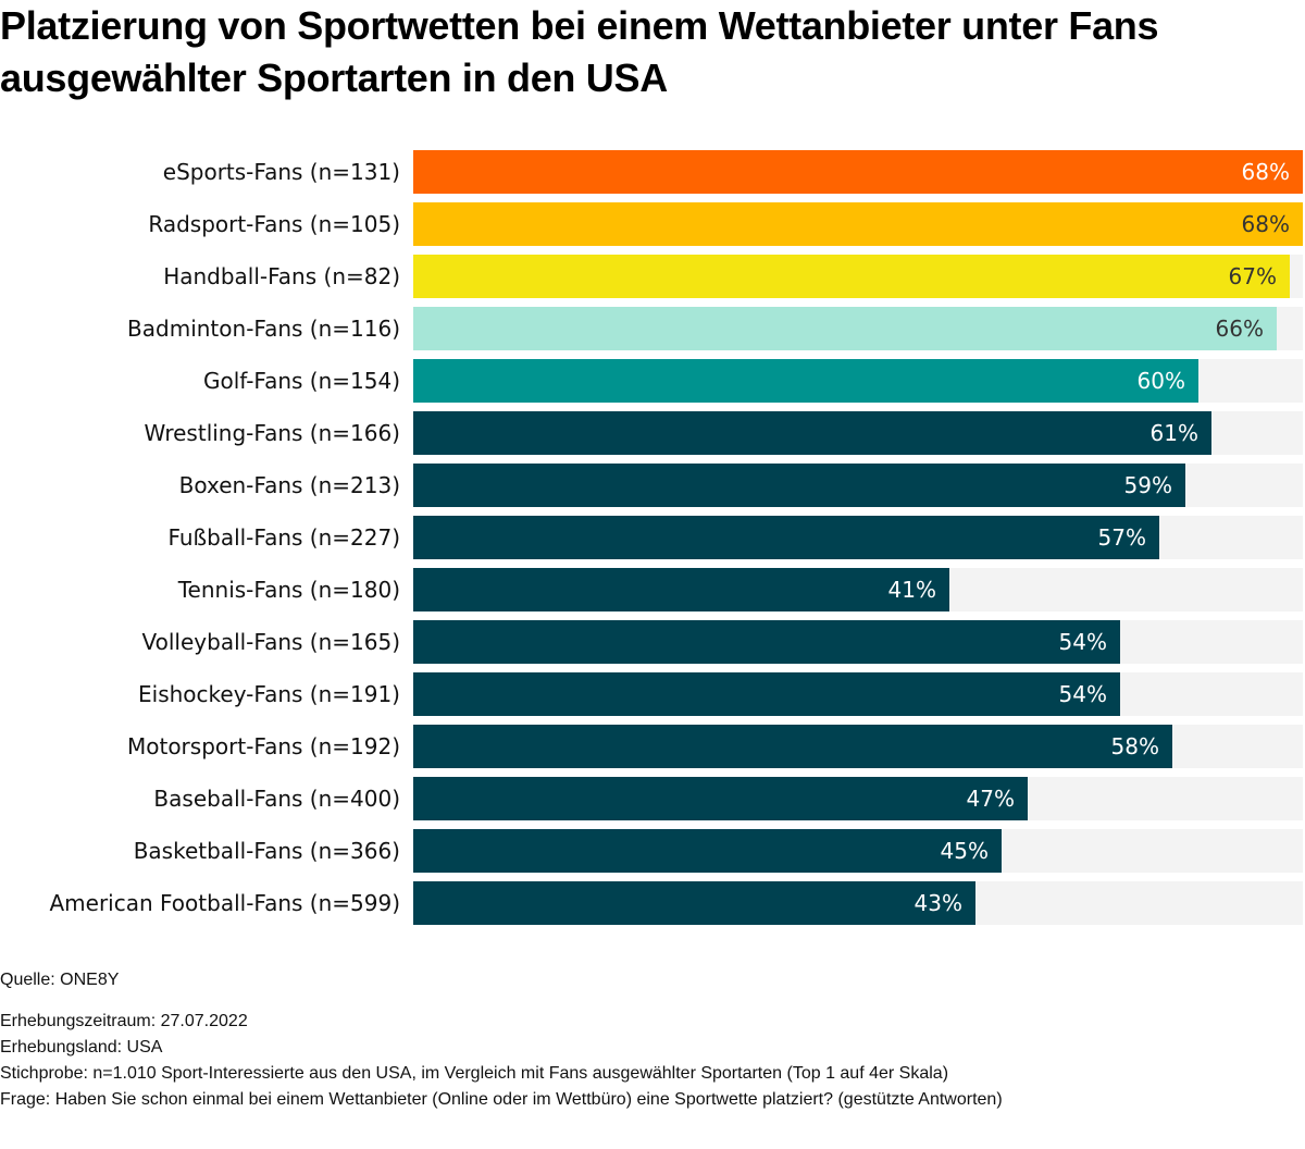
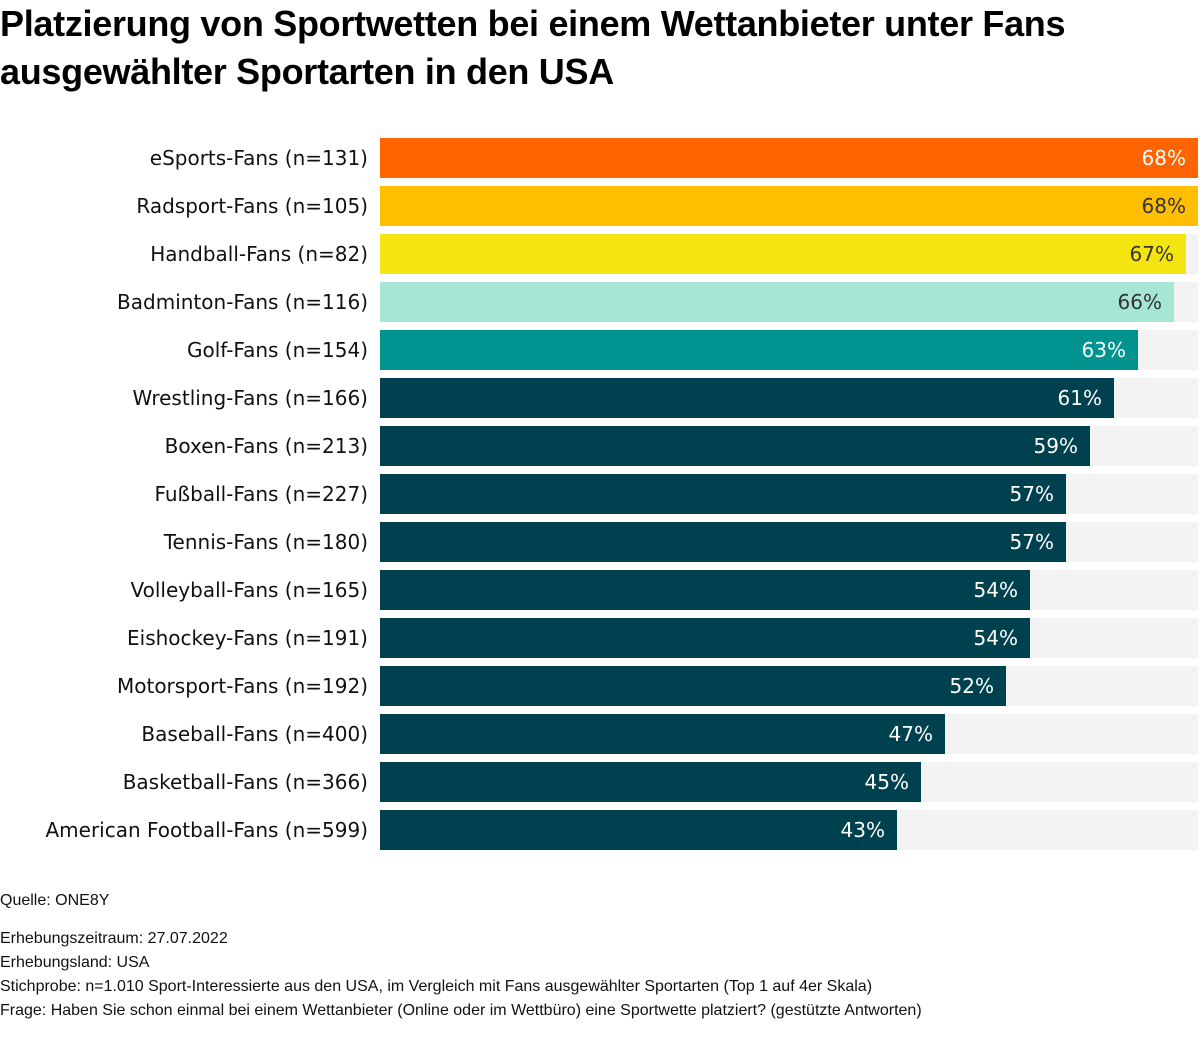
Golf-Fans (n=154): 60% -> 63%
Tennis-Fans (n=180): 41% -> 57%
Motorsport-Fans (n=192): 58% -> 52%
